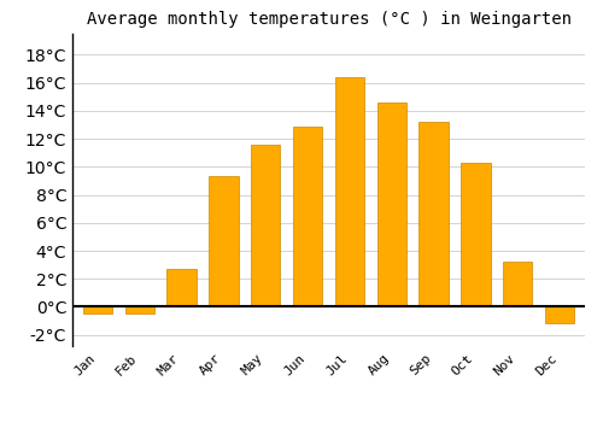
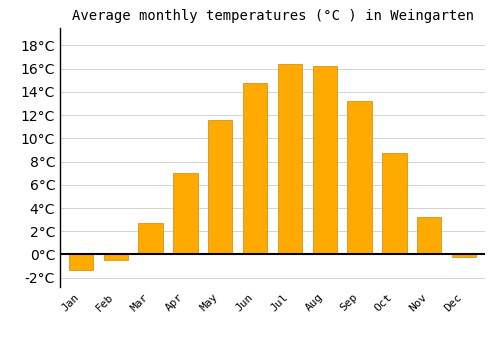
Jan: -0.5°C -> -1.3°C
Apr: 9.3°C -> 7.0°C
Jun: 12.9°C -> 14.8°C
Aug: 14.6°C -> 16.2°C
Oct: 10.3°C -> 8.7°C
Dec: -1.2°C -> -0.2°C
